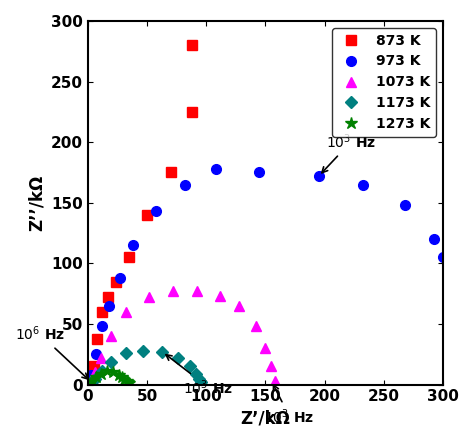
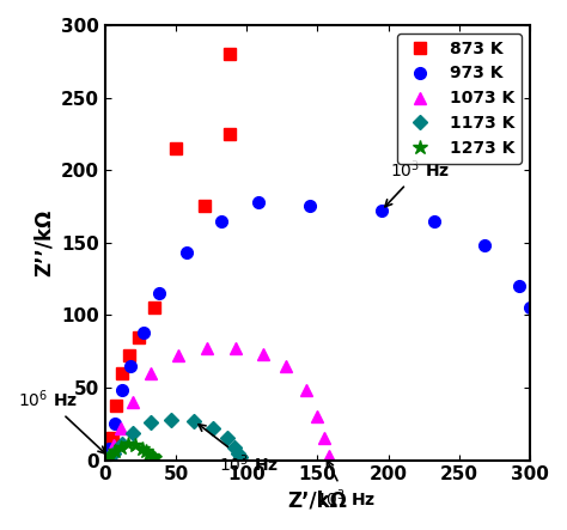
873 K/50: 140 -> 215
